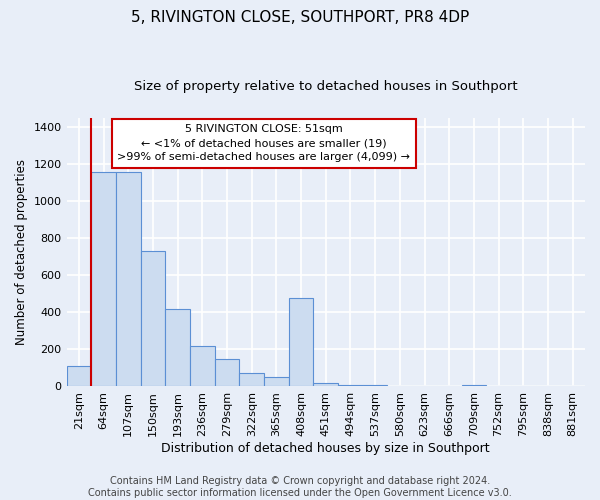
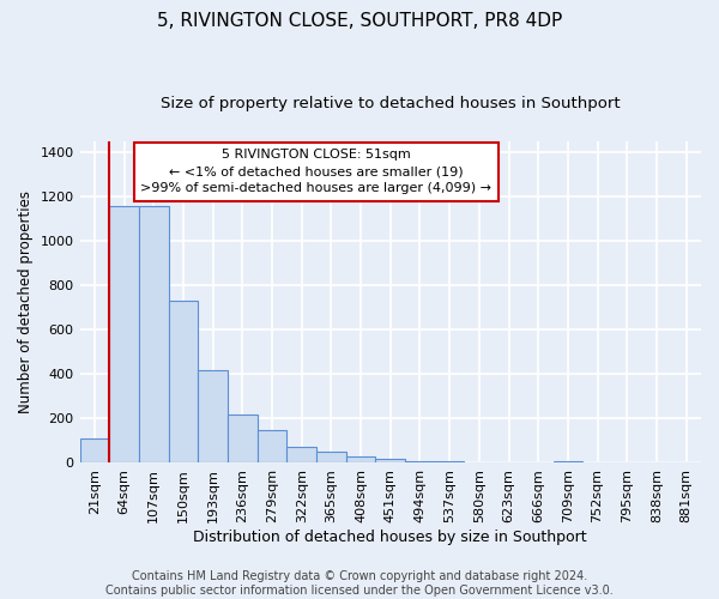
408sqm: 480 -> 30
